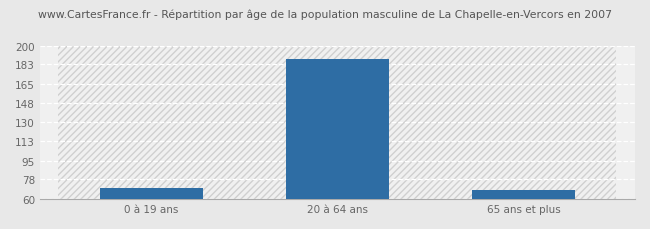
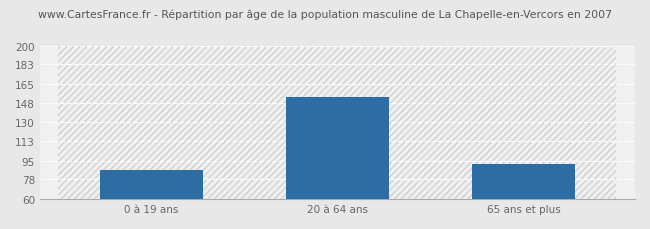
0 à 19 ans: 70 -> 87
20 à 64 ans: 188 -> 153
65 ans et plus: 68 -> 92
